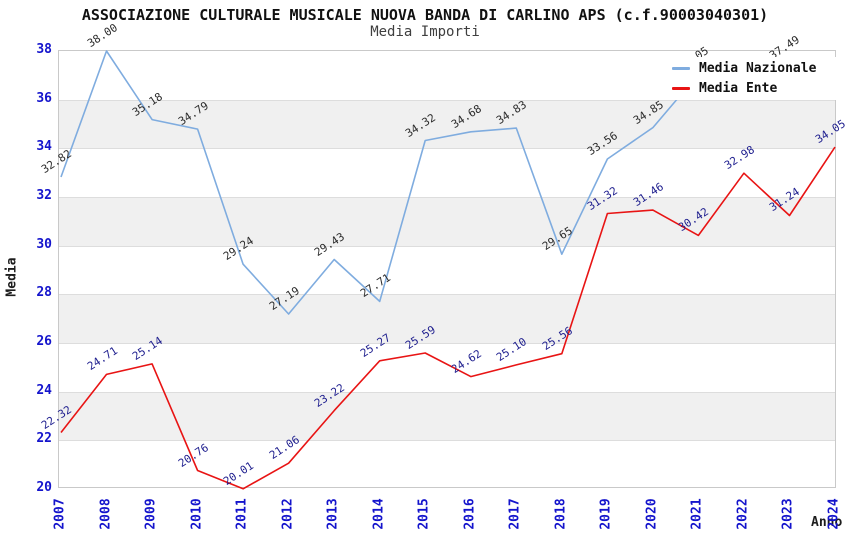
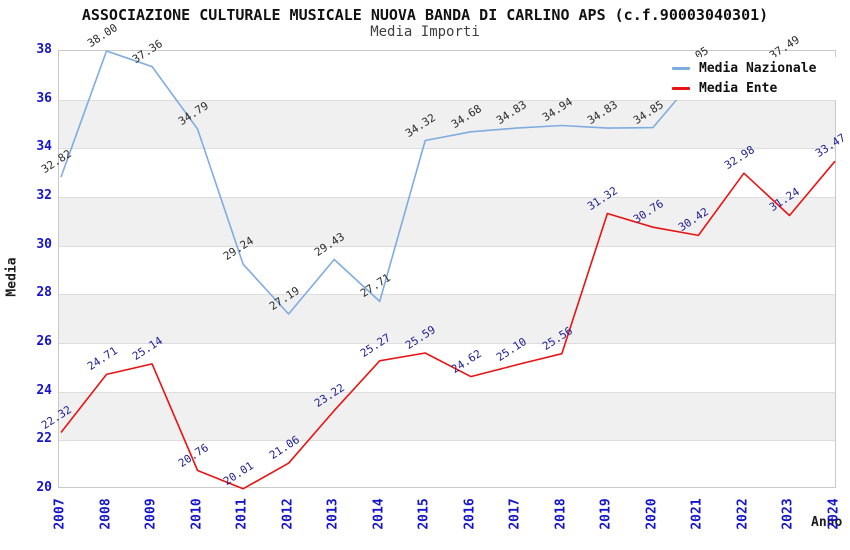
Media Nazionale/2009: 35.18 -> 37.36
Media Nazionale/2018: 29.65 -> 34.94
Media Nazionale/2019: 33.56 -> 34.83
Media Ente/2020: 31.46 -> 30.76
Media Ente/2024: 34.05 -> 33.47
